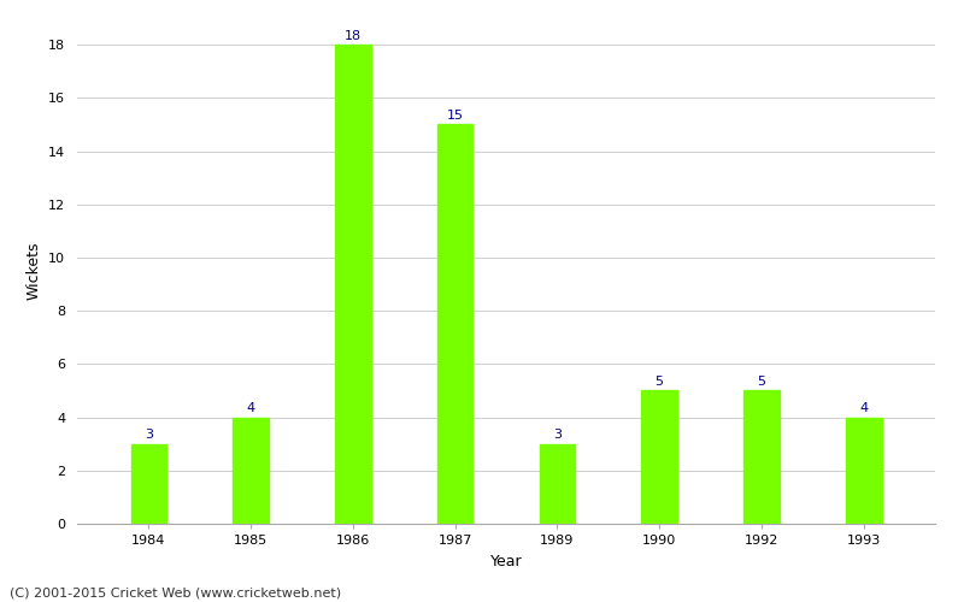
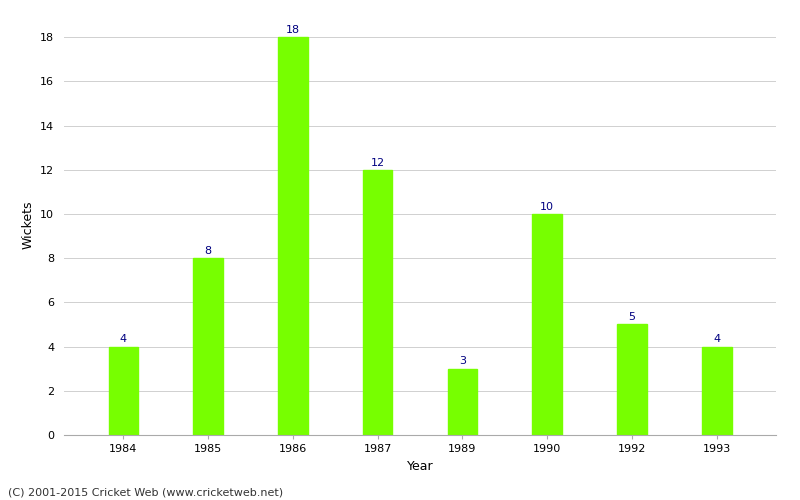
1984: 3 -> 4
1985: 4 -> 8
1987: 15 -> 12
1990: 5 -> 10
